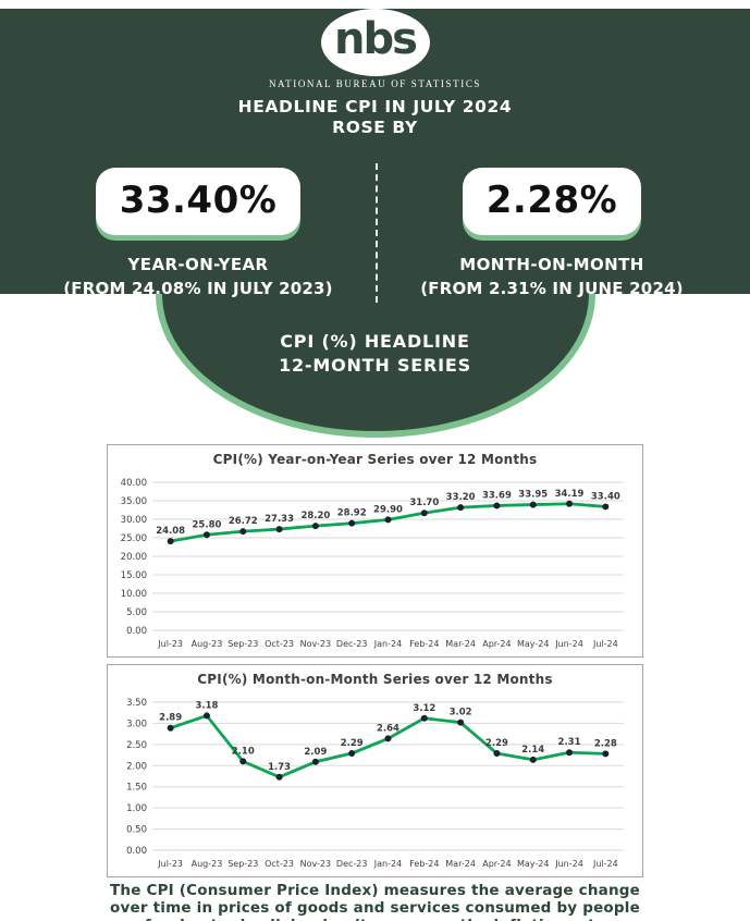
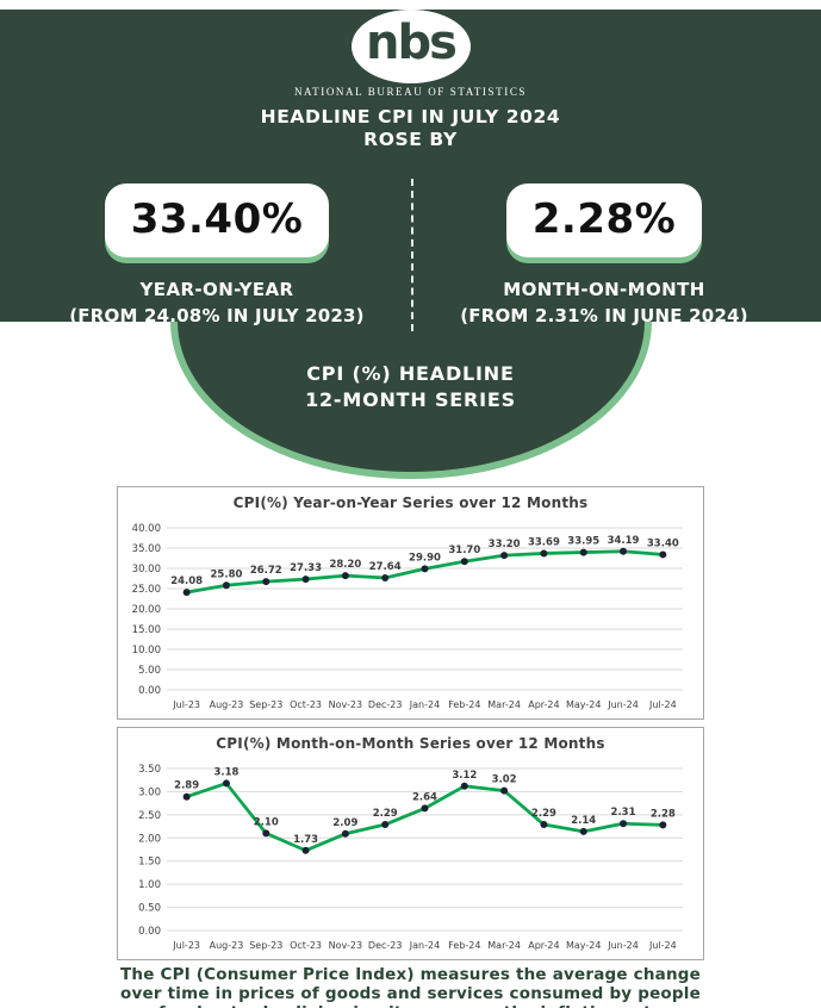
CPI(%) Year-on-Year Series over 12 Months/Dec-23: 28.92 -> 27.64
